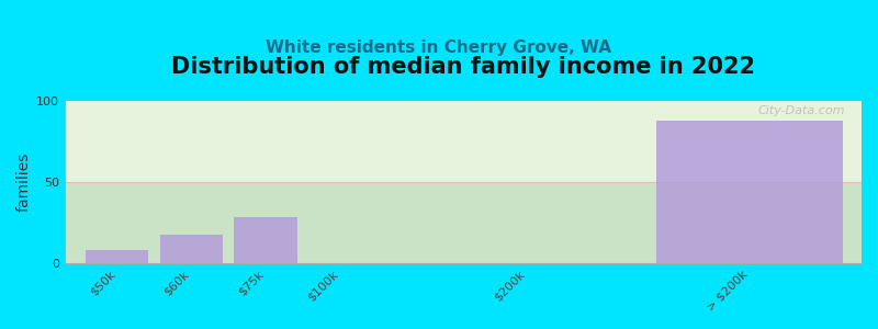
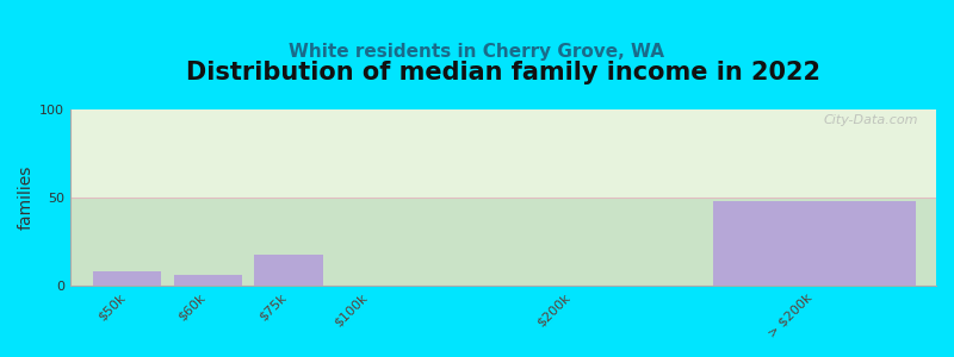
$60k: 17 -> 6
$75k: 28 -> 17
> $200k: 88 -> 48
